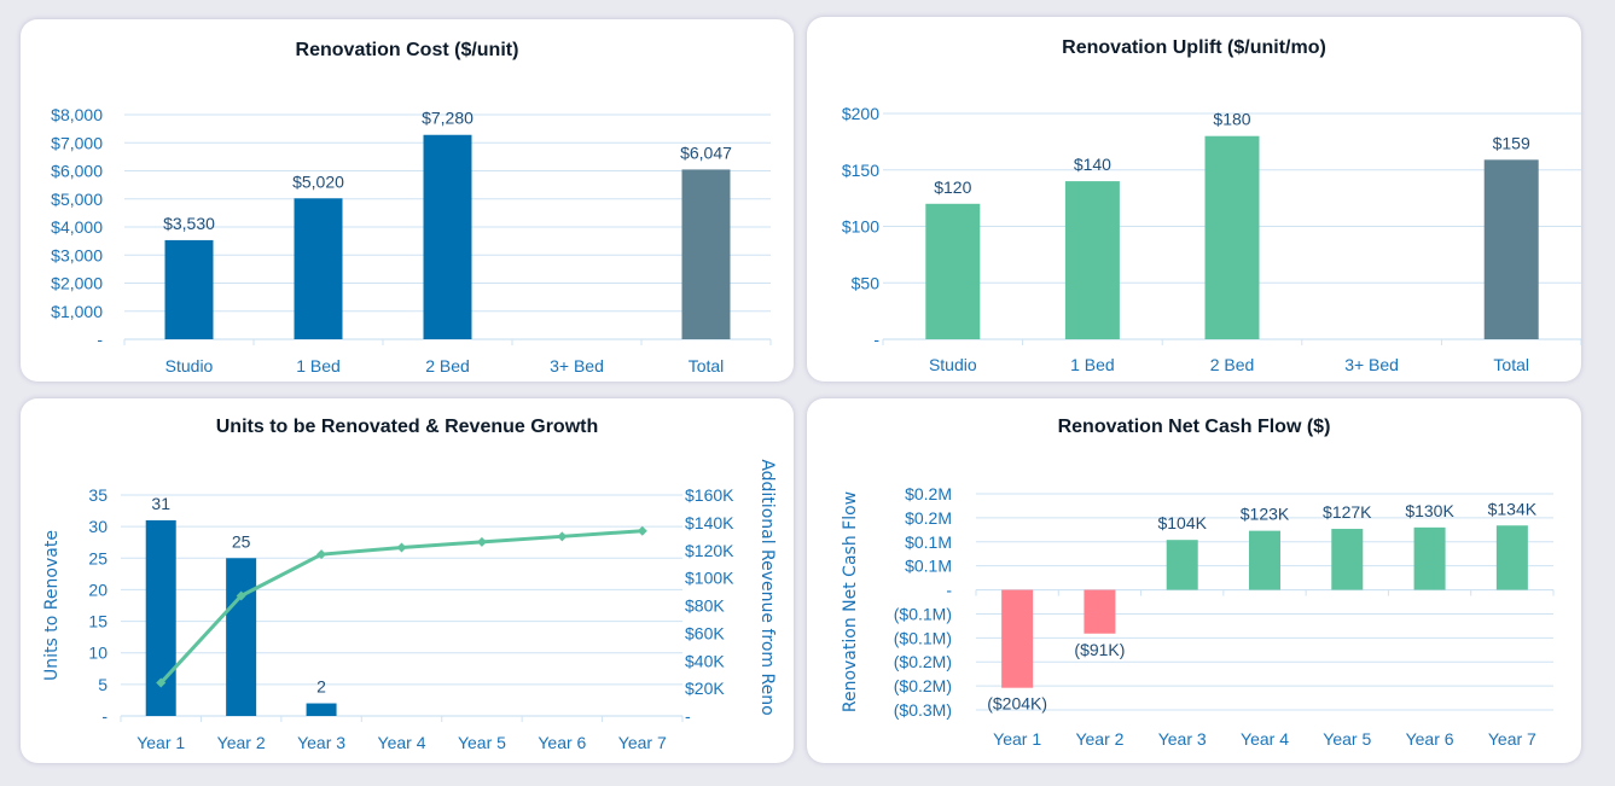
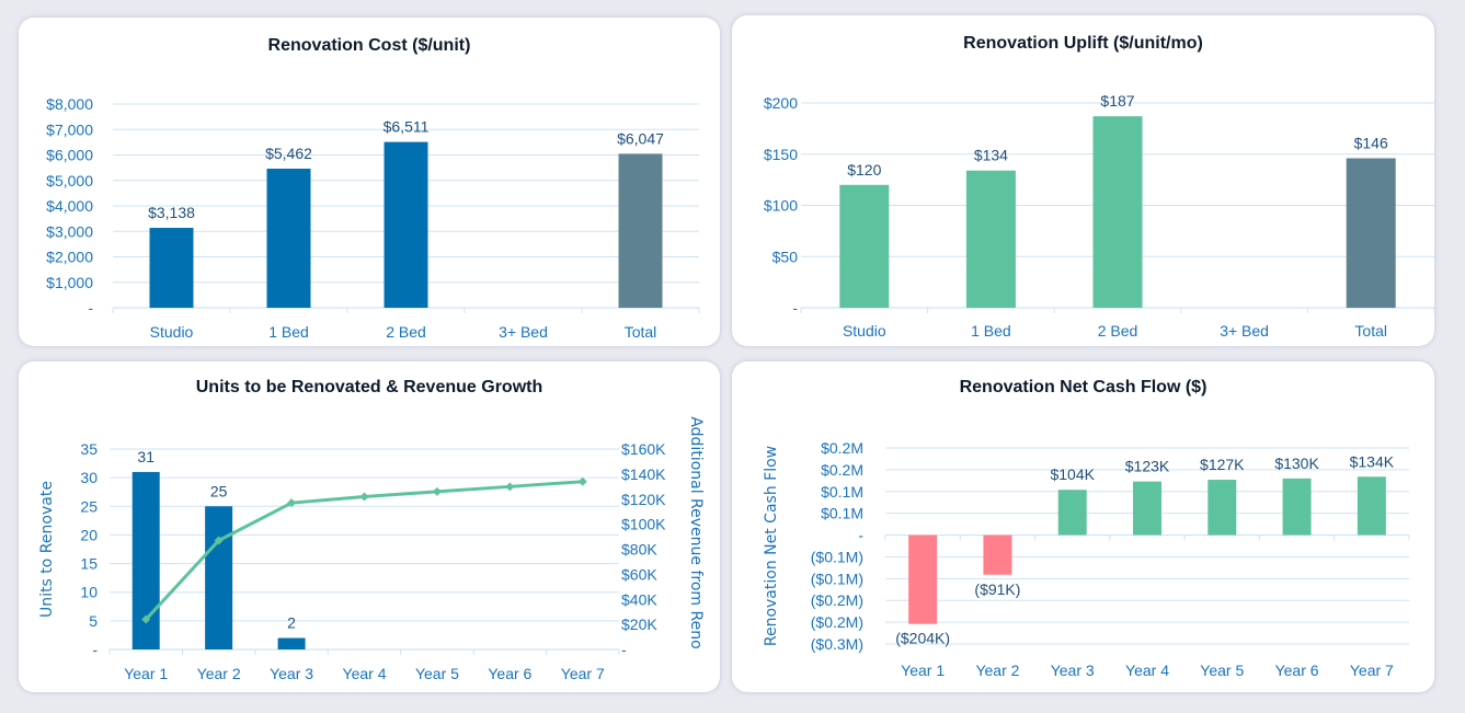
Renovation Cost ($/unit)/Studio: $3,530 -> $3,138
Renovation Cost ($/unit)/1 Bed: $5,020 -> $5,462
Renovation Cost ($/unit)/2 Bed: $7,280 -> $6,511
Renovation Uplift ($/unit/mo)/1 Bed: $140 -> $134
Renovation Uplift ($/unit/mo)/2 Bed: $180 -> $187
Renovation Uplift ($/unit/mo)/Total: $159 -> $146
